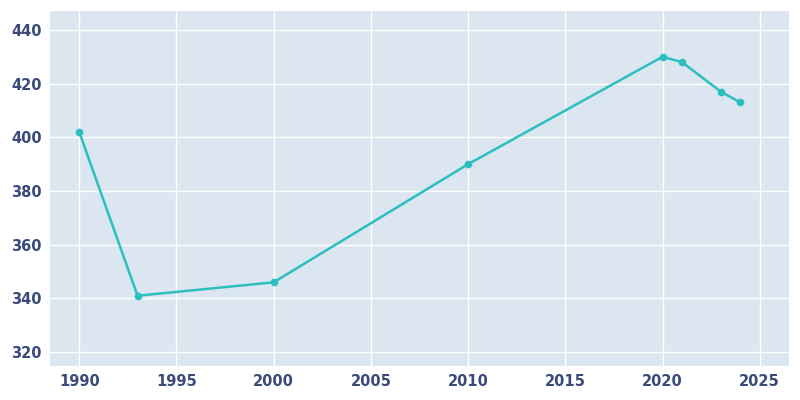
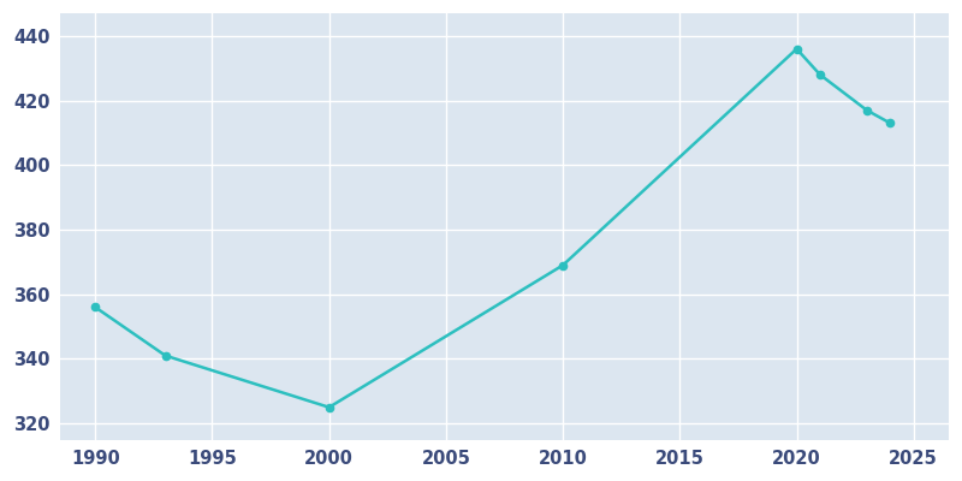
1990: 402 -> 356
2000: 346 -> 325
2010: 390 -> 369
2020: 430 -> 436
